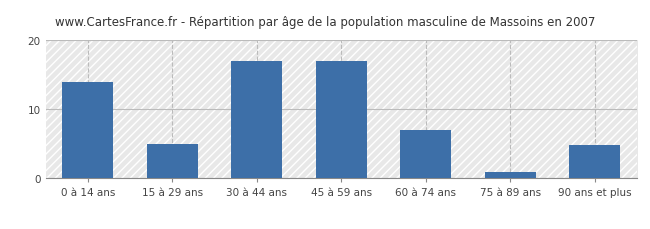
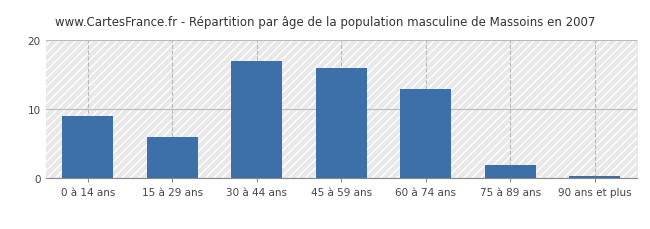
0 à 14 ans: 14.0 -> 9.0
15 à 29 ans: 5.0 -> 6.0
45 à 59 ans: 17.0 -> 16.0
60 à 74 ans: 7.0 -> 13.0
75 à 89 ans: 1.0 -> 2.0
90 ans et plus: 4.8 -> 0.3
